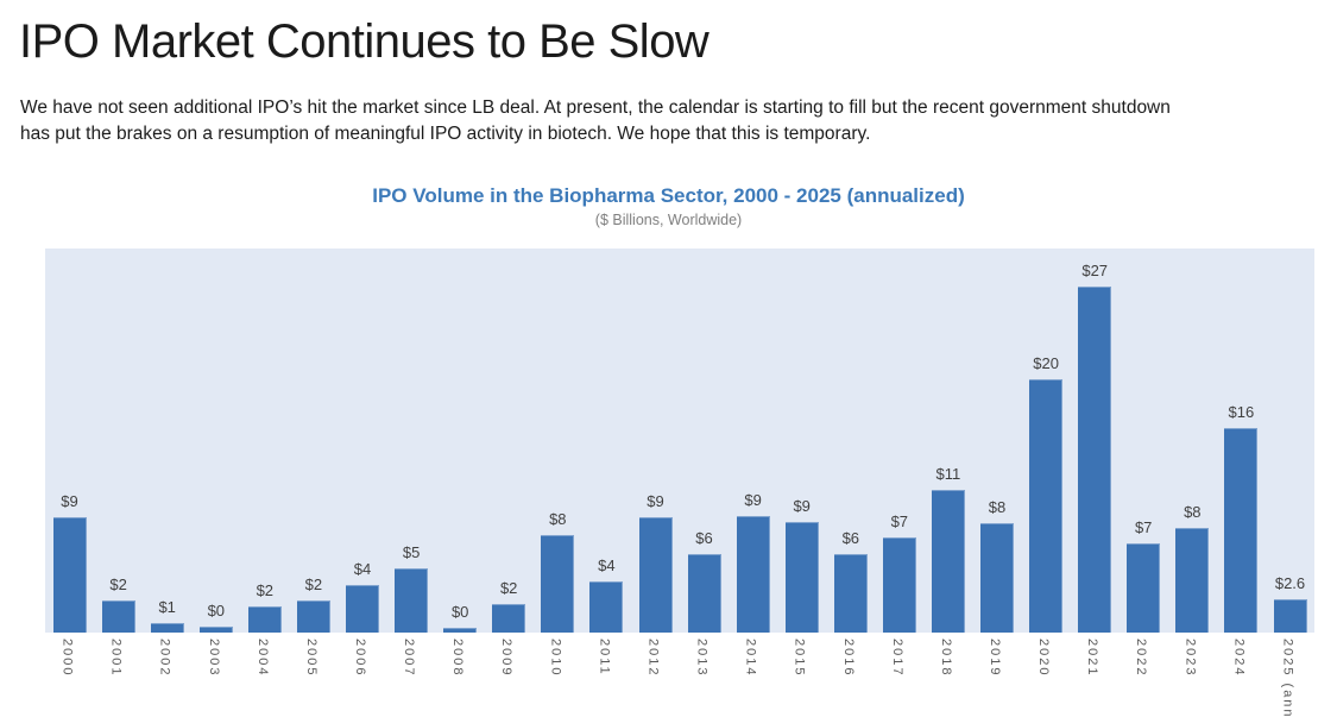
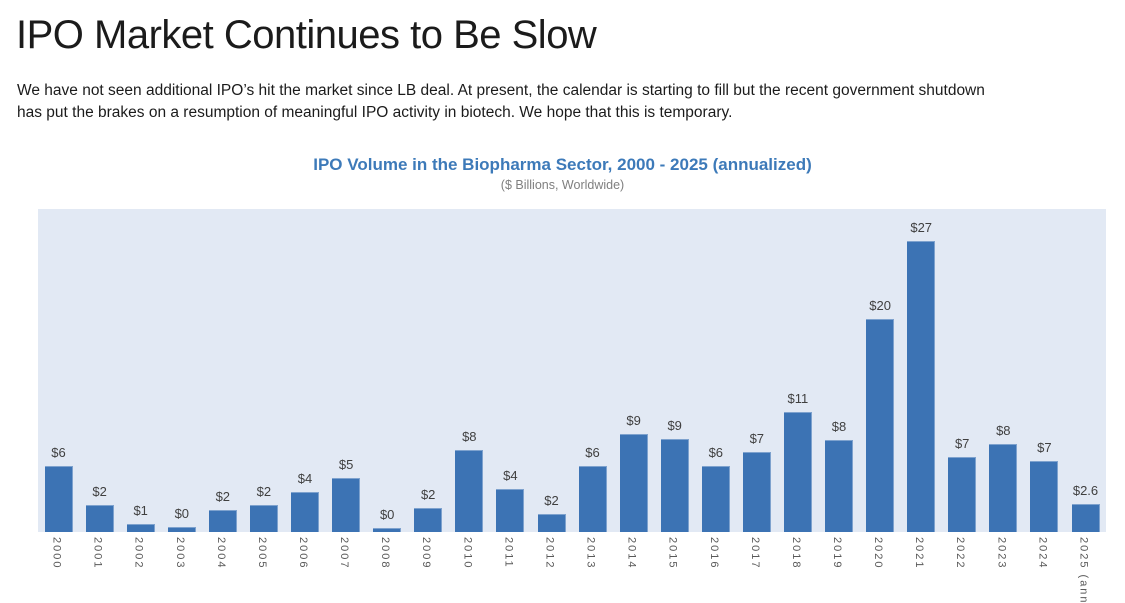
2000: $9 -> $6
2012: $9 -> $2
2024: $16 -> $7
